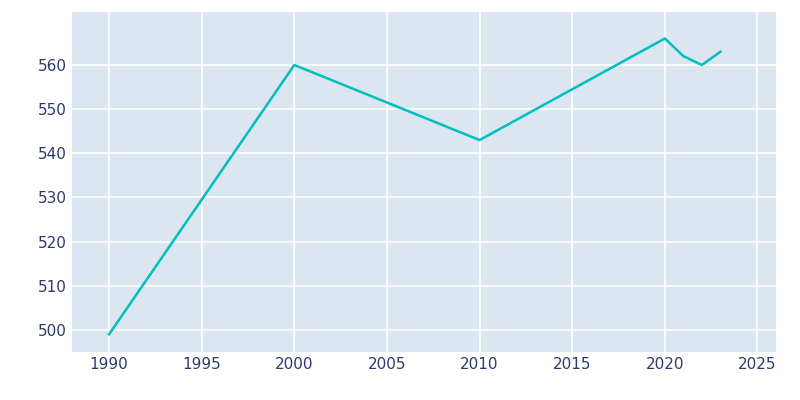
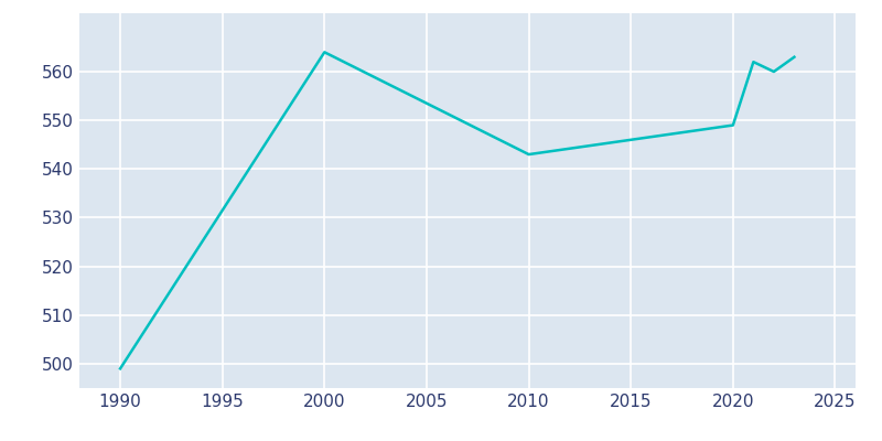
2000: 560 -> 564
2020: 566 -> 549
